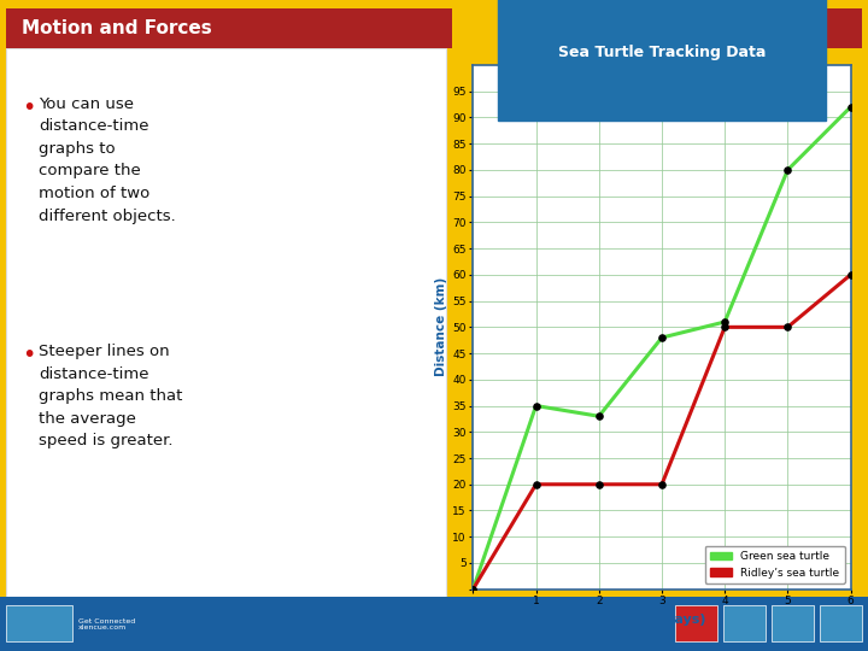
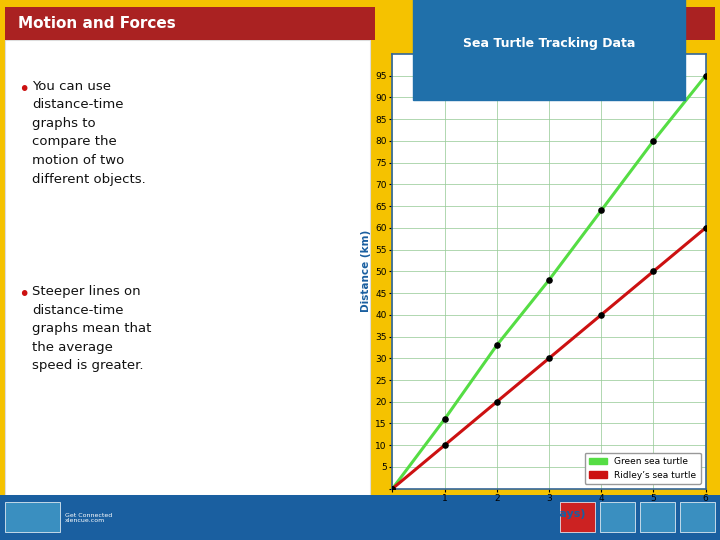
Green sea turtle/1: 35 -> 16
Ridley’s sea turtle/1: 20 -> 10
Ridley’s sea turtle/3: 20 -> 30
Green sea turtle/4: 51 -> 64
Ridley’s sea turtle/4: 50 -> 40
Green sea turtle/6: 92 -> 95
